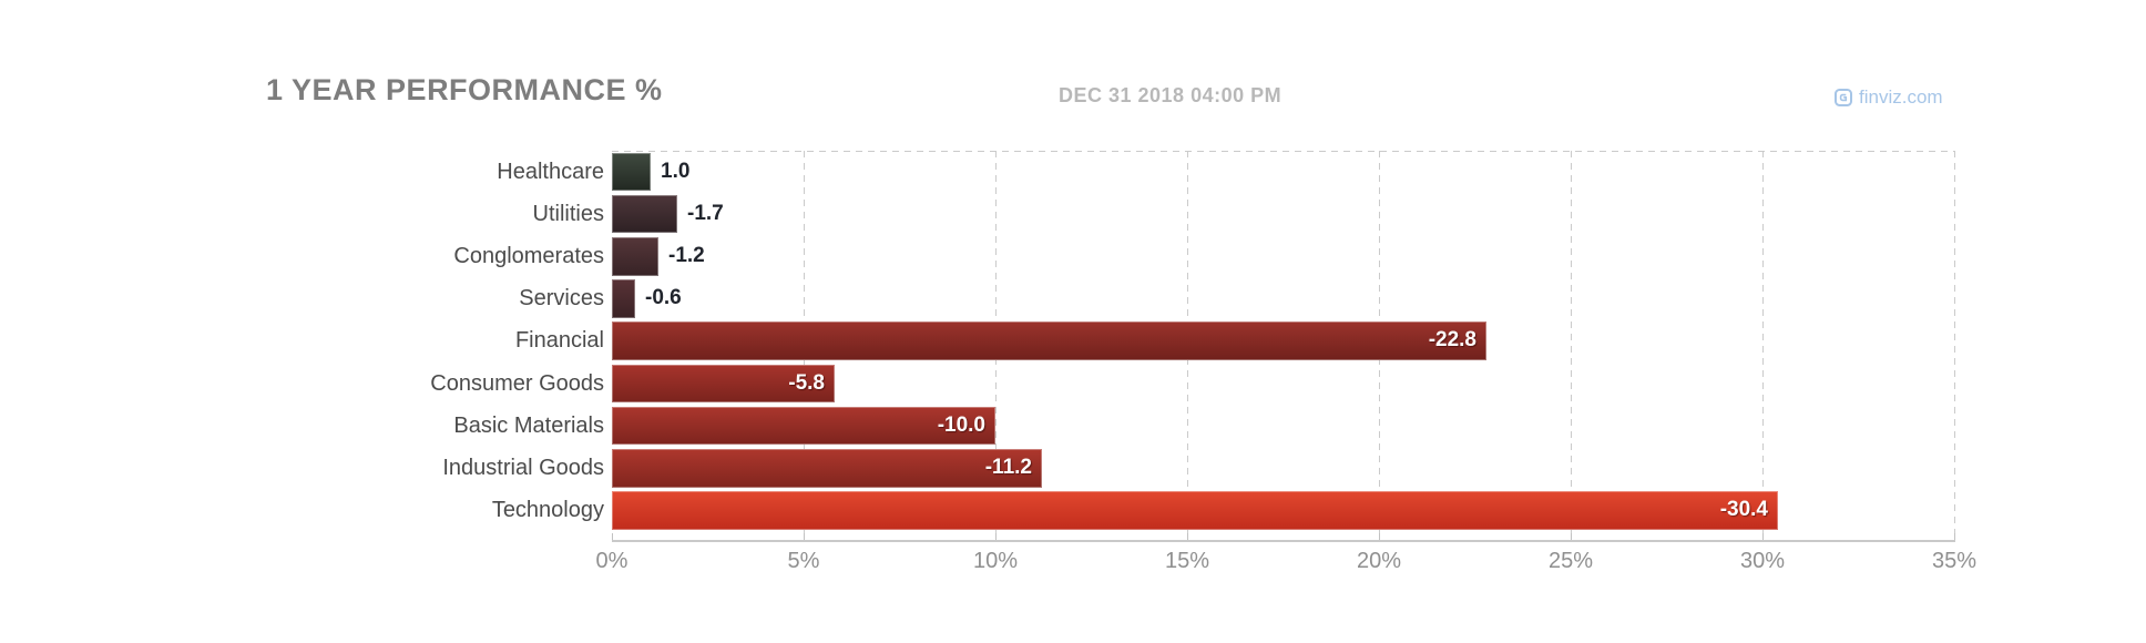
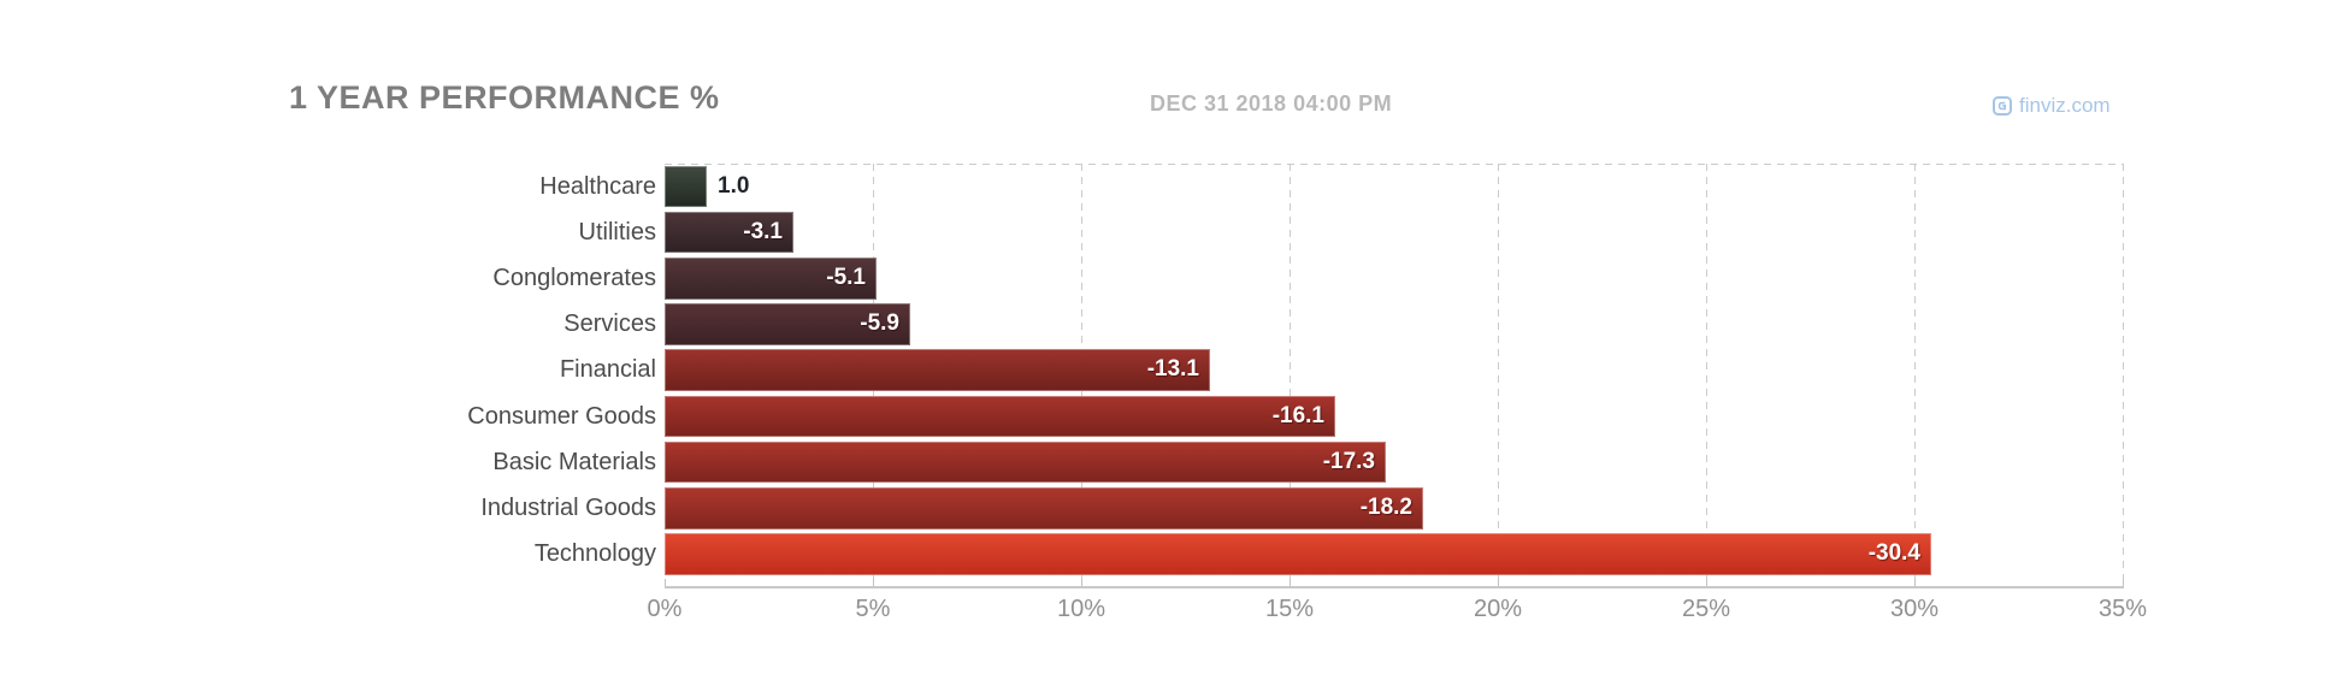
Utilities: -1.7 -> -3.1
Conglomerates: -1.2 -> -5.1
Services: -0.6 -> -5.9
Financial: -22.8 -> -13.1
Consumer Goods: -5.8 -> -16.1
Basic Materials: -10.0 -> -17.3
Industrial Goods: -11.2 -> -18.2
